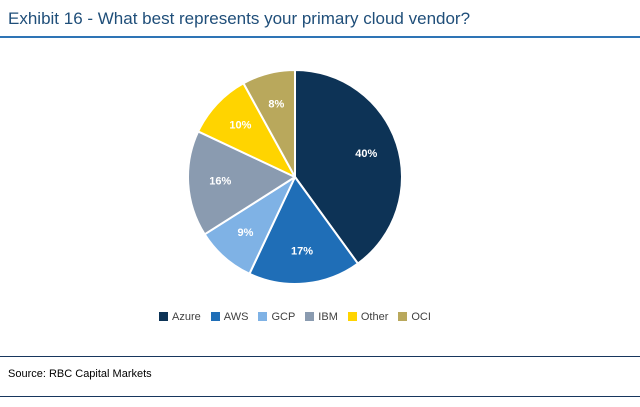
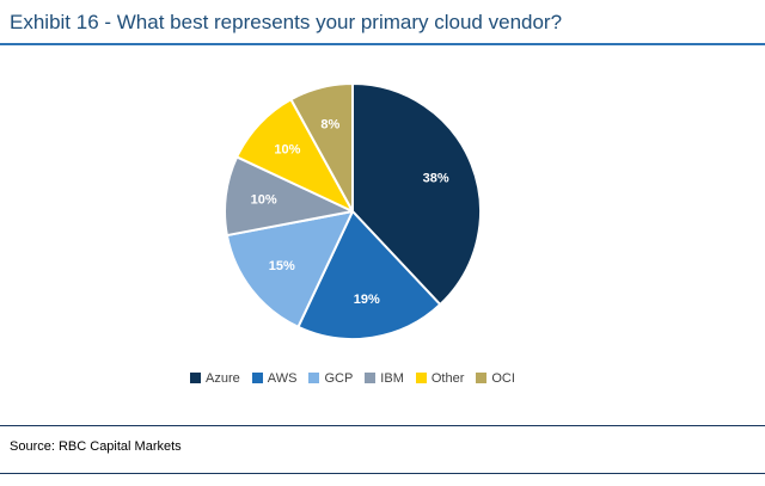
Azure: 40% -> 38%
AWS: 17% -> 19%
GCP: 9% -> 15%
IBM: 16% -> 10%
